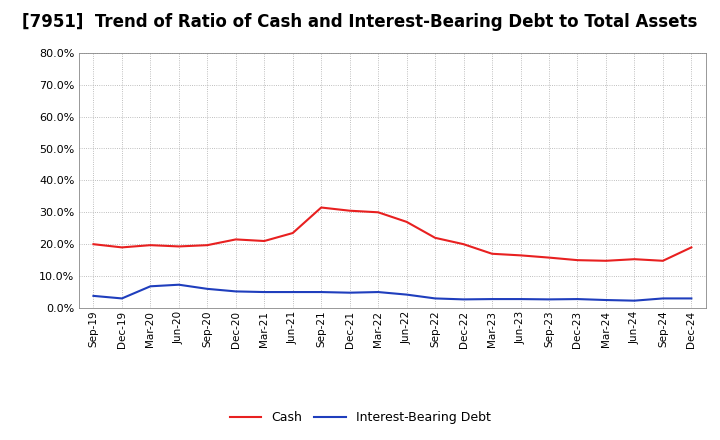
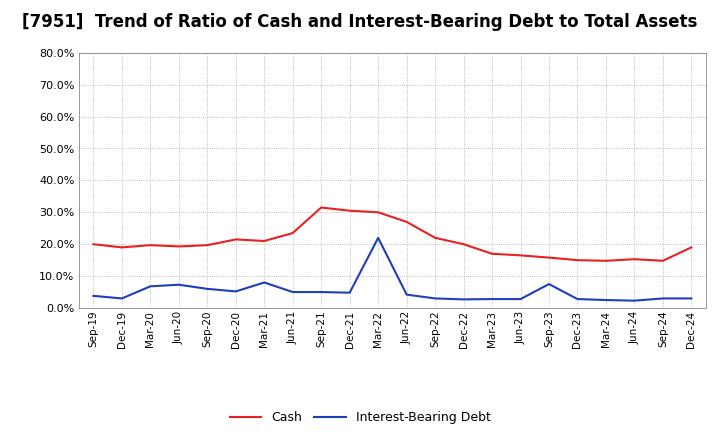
Interest-Bearing Debt/Mar-21: 5.0% -> 8.0%
Interest-Bearing Debt/Mar-22: 5.0% -> 22.0%
Interest-Bearing Debt/Sep-23: 2.7% -> 7.5%
